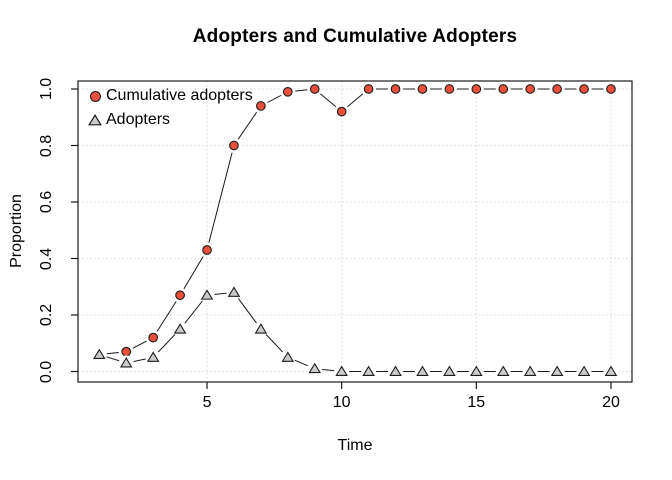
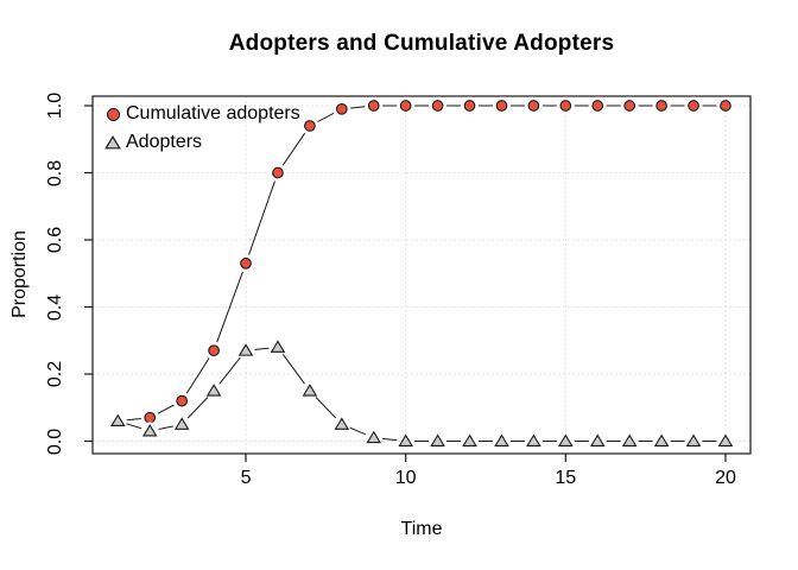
Cumulative adopters/5: 0.43 -> 0.53
Cumulative adopters/10: 0.92 -> 1.00
